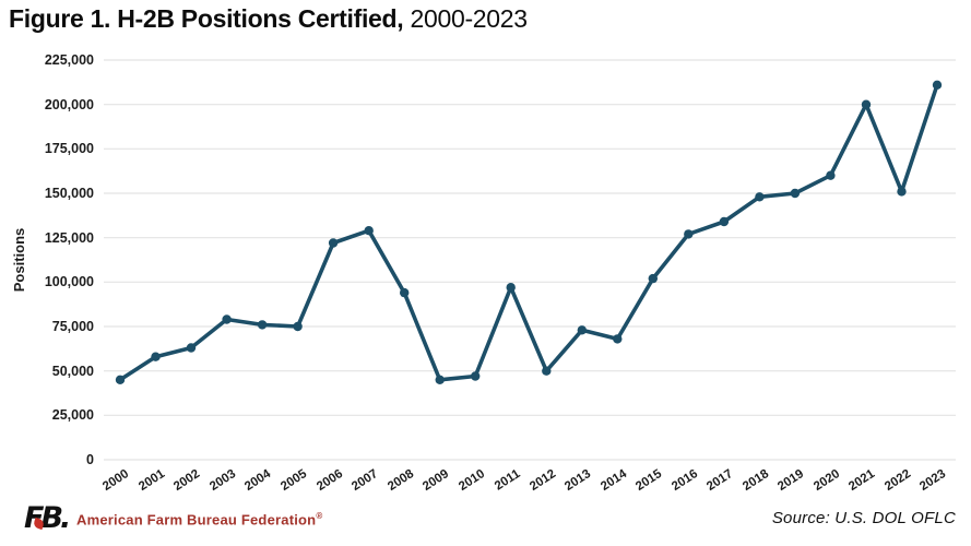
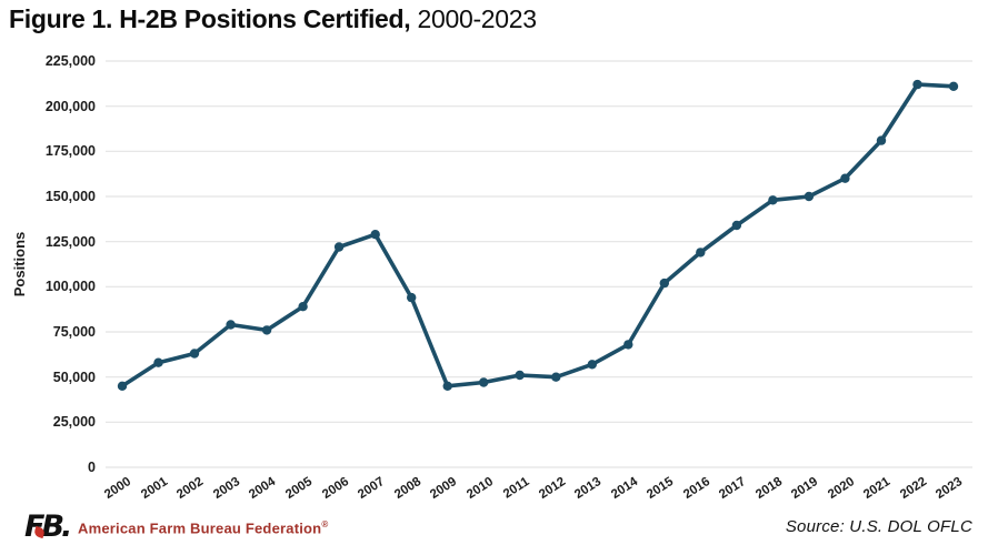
2005: 75000 -> 89000
2011: 97000 -> 51000
2013: 73000 -> 57000
2016: 127000 -> 119000
2021: 200000 -> 181000
2022: 151000 -> 212000
